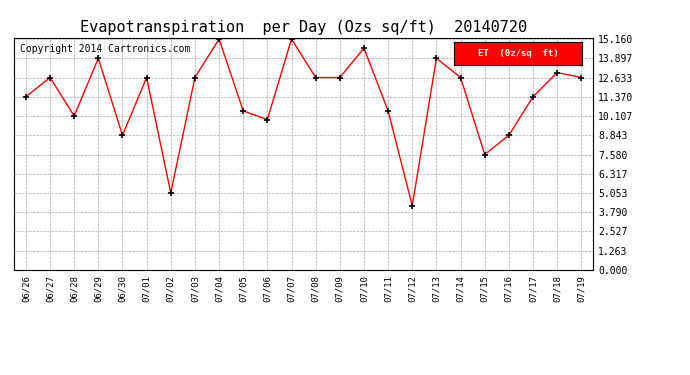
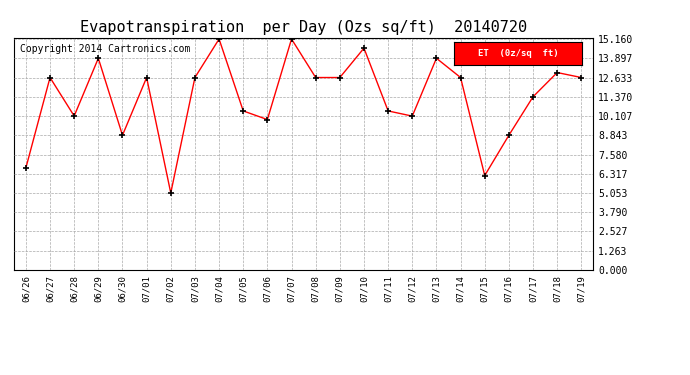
06/26: 11.4 -> 6.7
07/12: 4.2 -> 10.1
07/15: 7.6 -> 6.2
